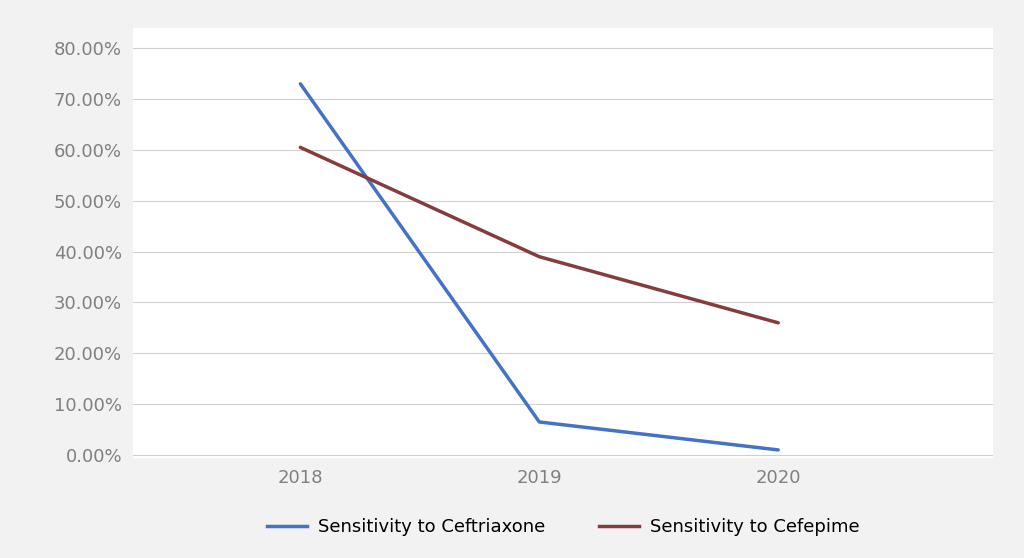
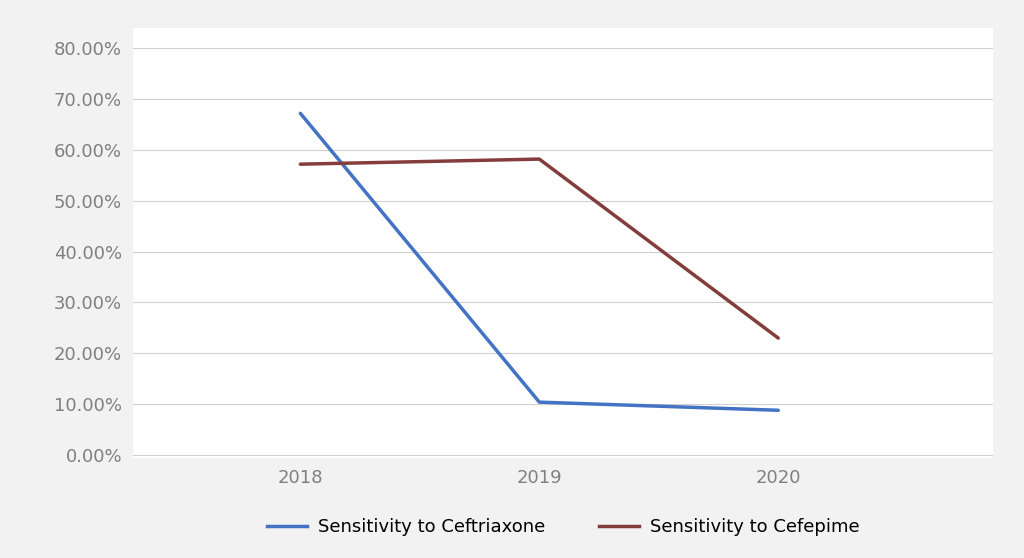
Sensitivity to Ceftriaxone/2018: 73.0% -> 67.2%
Sensitivity to Cefepime/2018: 60.5% -> 57.2%
Sensitivity to Ceftriaxone/2019: 6.5% -> 10.4%
Sensitivity to Cefepime/2019: 39.0% -> 58.2%
Sensitivity to Ceftriaxone/2020: 1.0% -> 8.8%
Sensitivity to Cefepime/2020: 26.0% -> 23.0%
